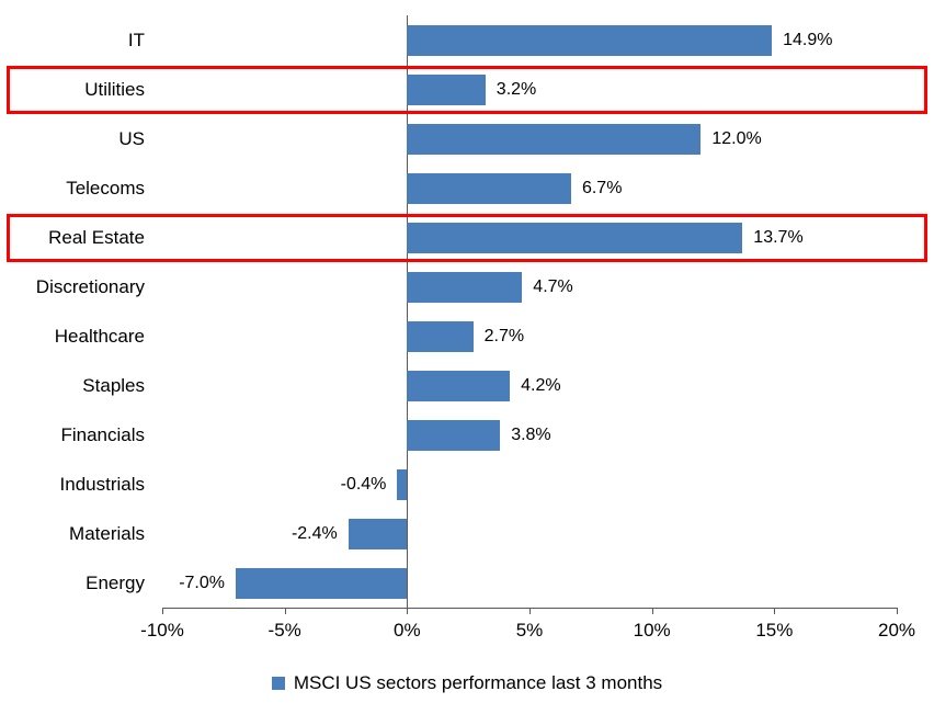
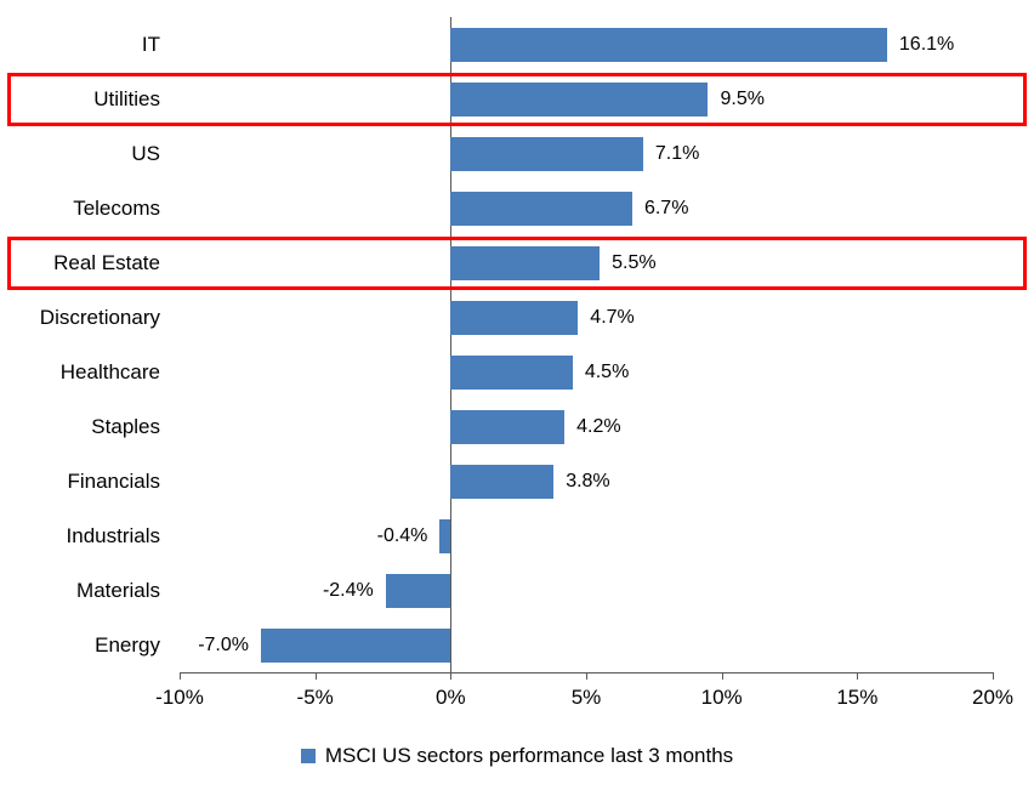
IT: 14.9% -> 16.1%
Utilities: 3.2% -> 9.5%
US: 12.0% -> 7.1%
Real Estate: 13.7% -> 5.5%
Healthcare: 2.7% -> 4.5%
